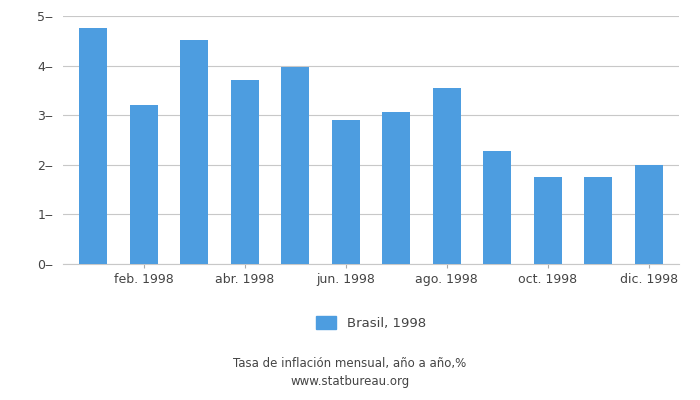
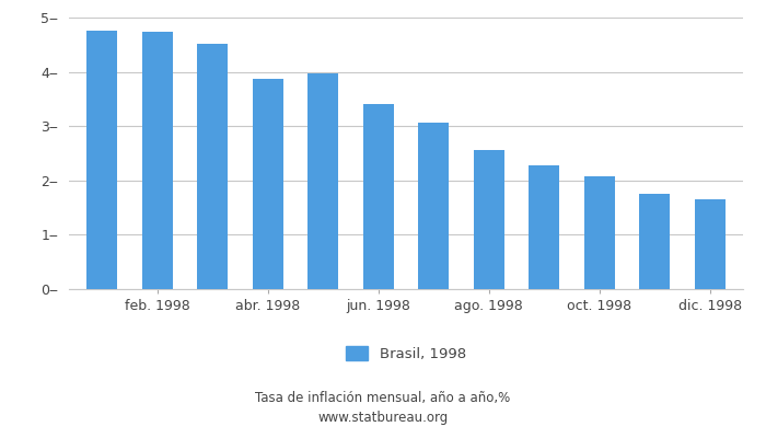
feb. 1998: 3.20‒ -> 4.73‒
abr. 1998: 3.70‒ -> 3.88‒
jun. 1998: 2.90‒ -> 3.41‒
ago. 1998: 3.55‒ -> 2.56‒
oct. 1998: 1.75‒ -> 2.07‒
dic. 1998: 2.00‒ -> 1.66‒
